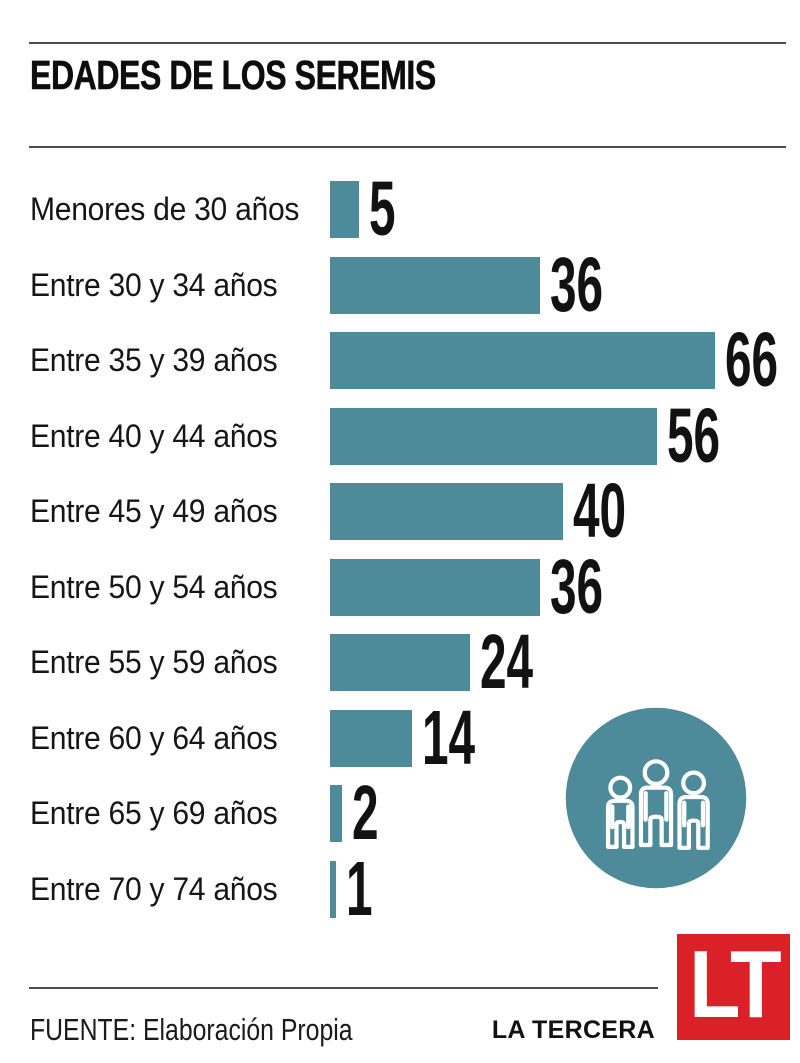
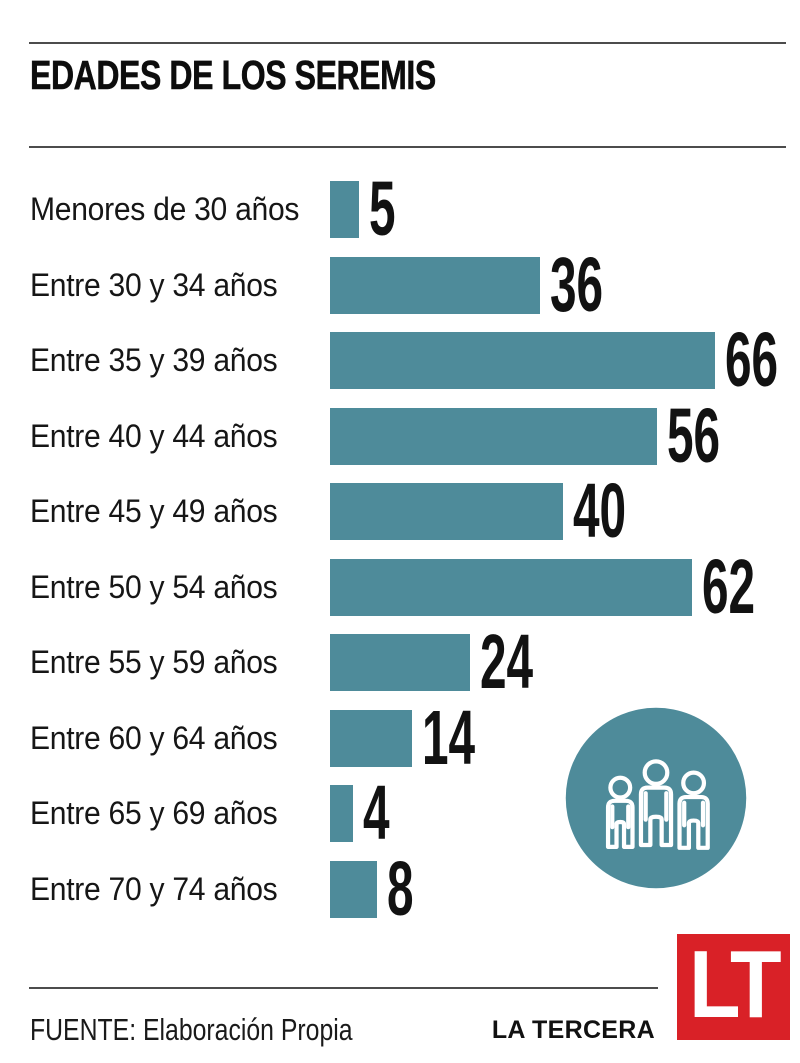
Entre 50 y 54 años: 36 -> 62
Entre 65 y 69 años: 2 -> 4
Entre 70 y 74 años: 1 -> 8
